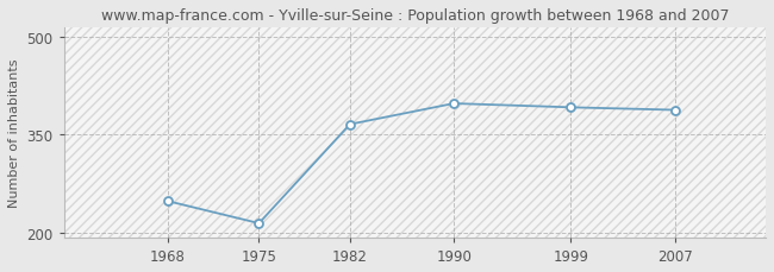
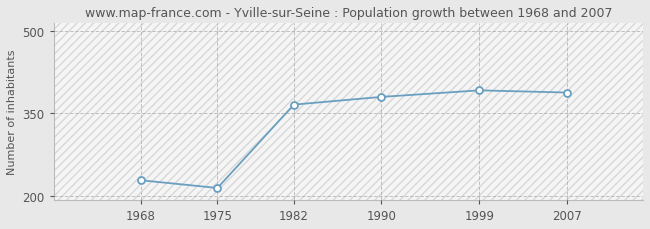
1968: 248 -> 228
1990: 398 -> 380
